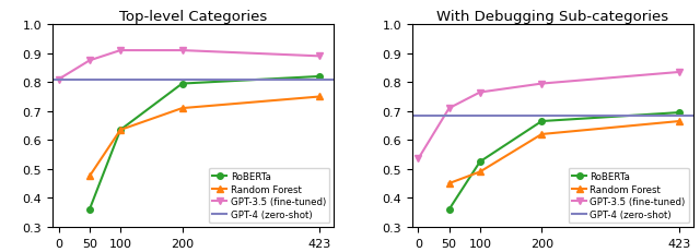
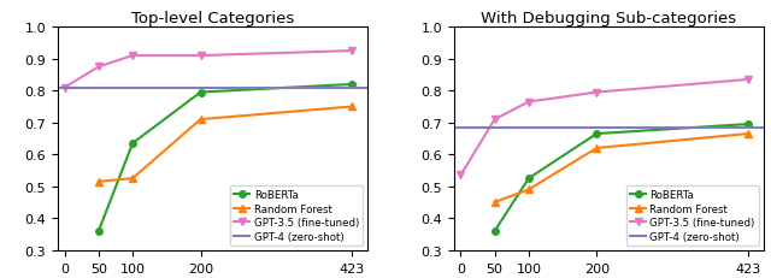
Top-level Categories/Random Forest/50: 0.475 -> 0.515
Top-level Categories/Random Forest/100: 0.635 -> 0.525
Top-level Categories/GPT-3.5 (fine-tuned)/423: 0.890 -> 0.925
